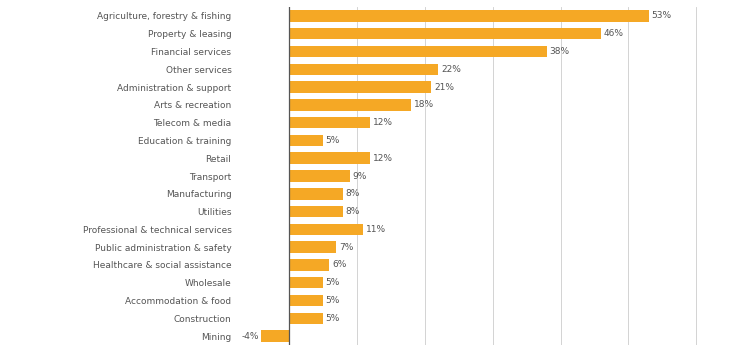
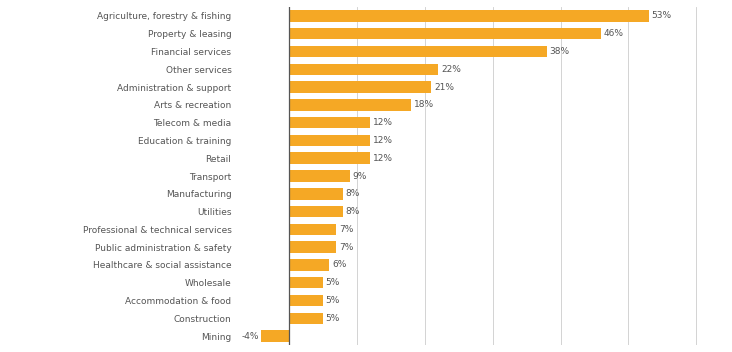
Education & training: 5% -> 12%
Professional & technical services: 11% -> 7%
